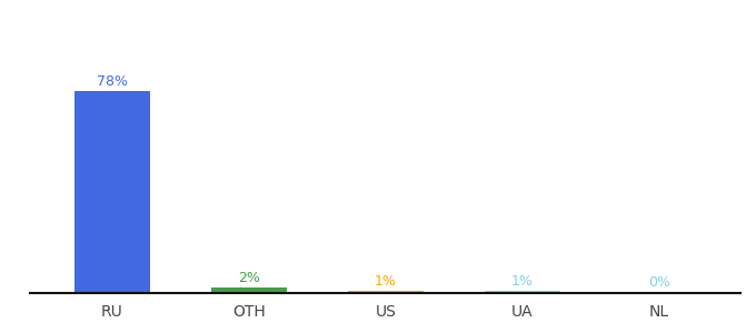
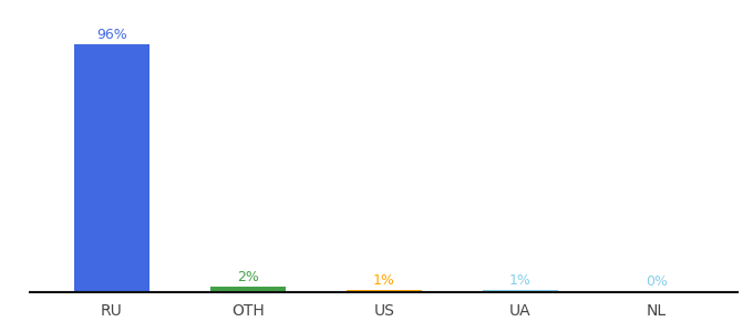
RU: 78% -> 96%
